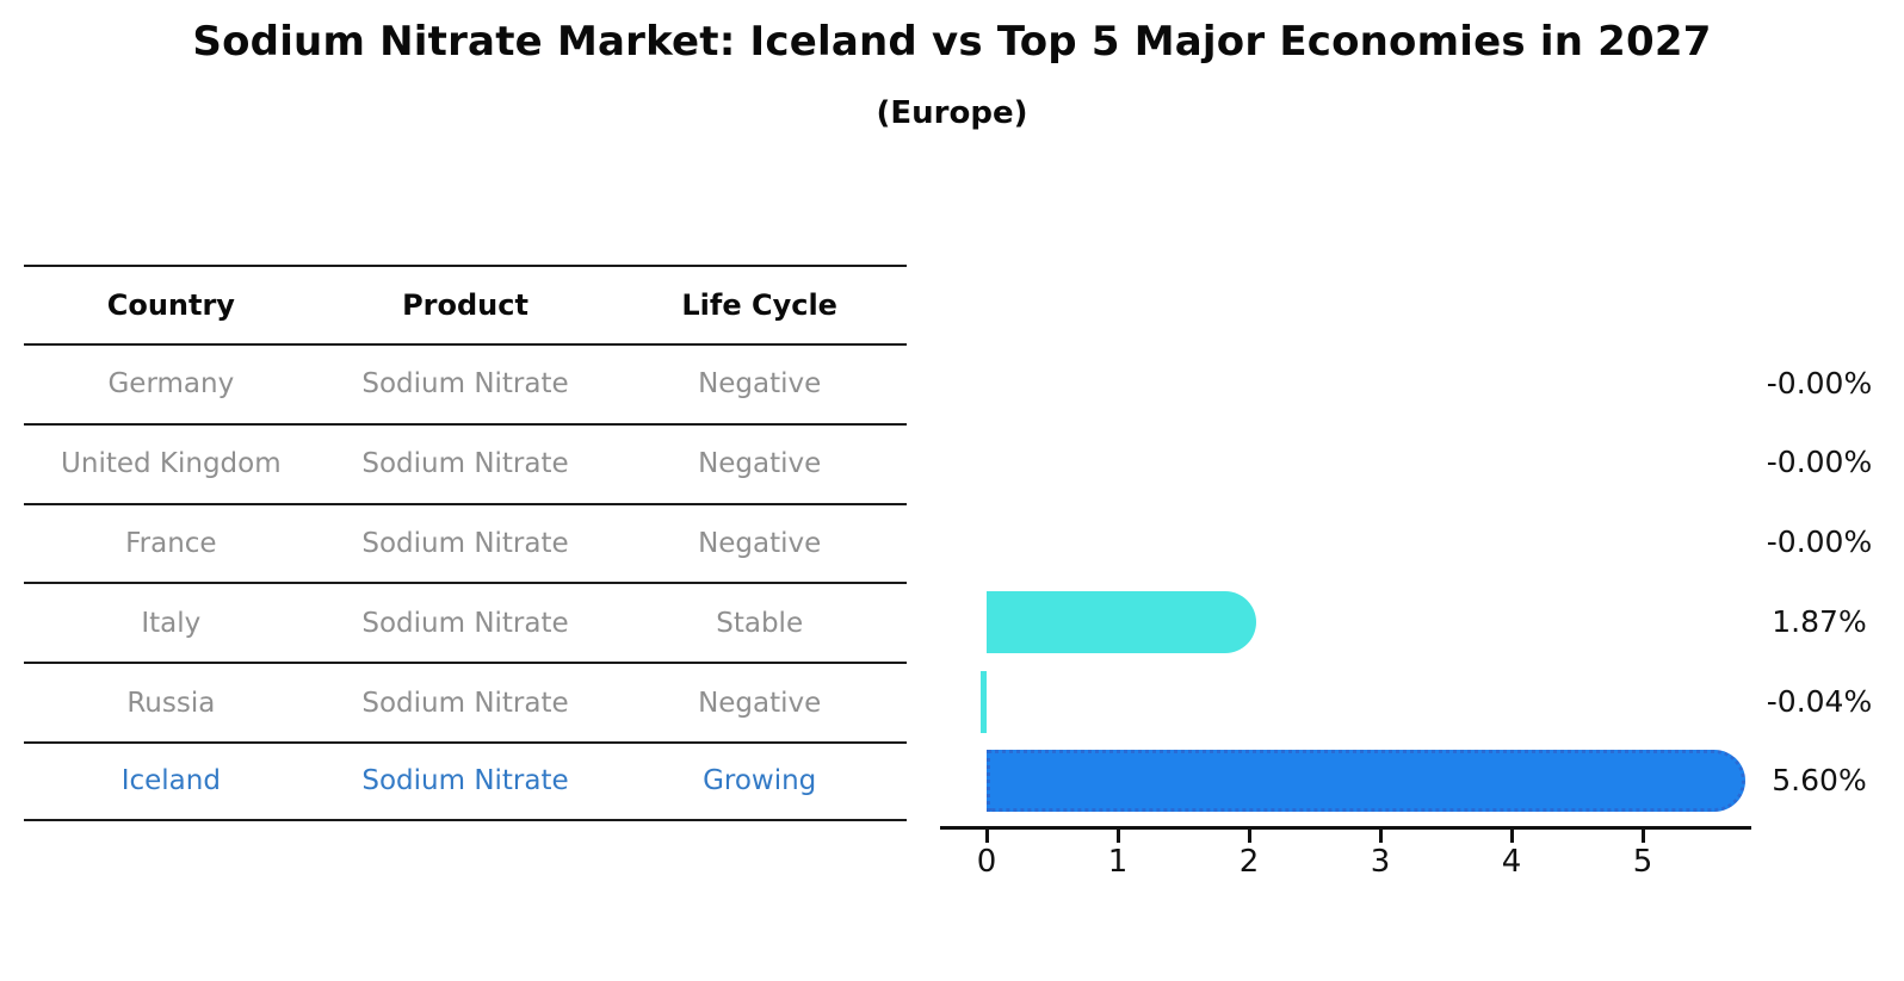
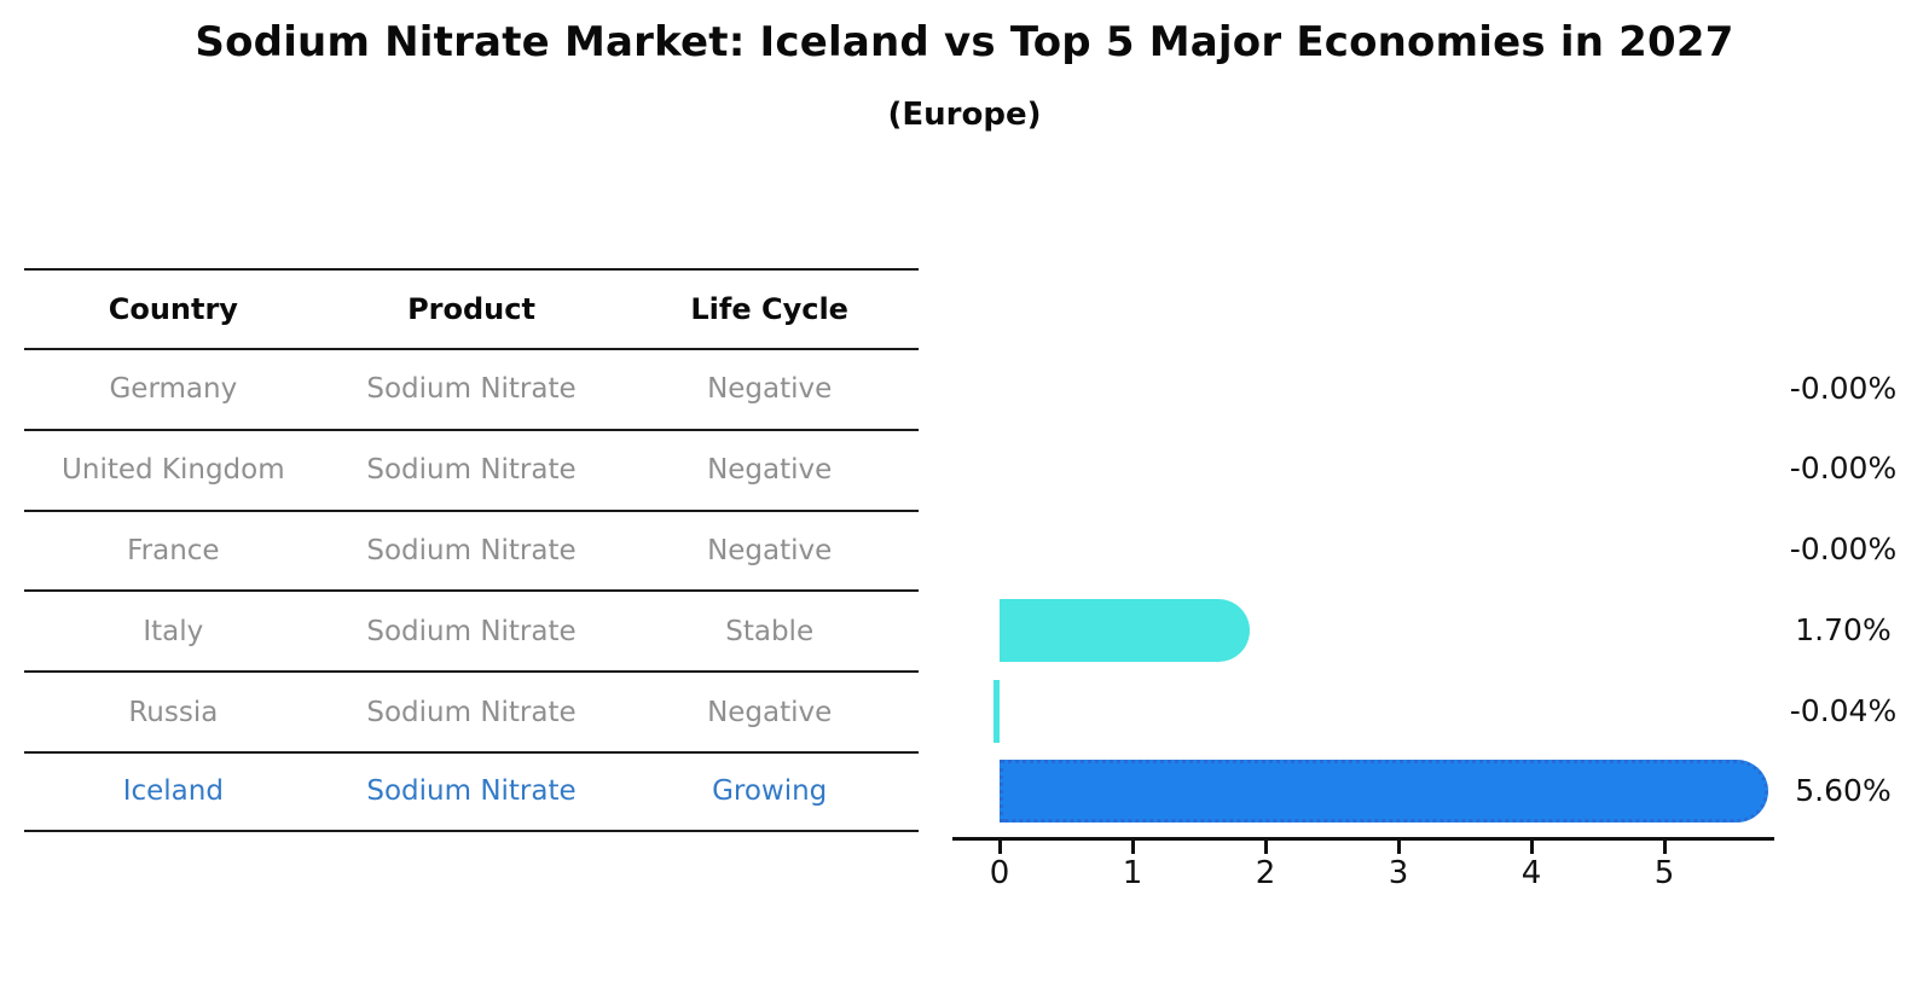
Italy: 1.87% -> 1.70%
